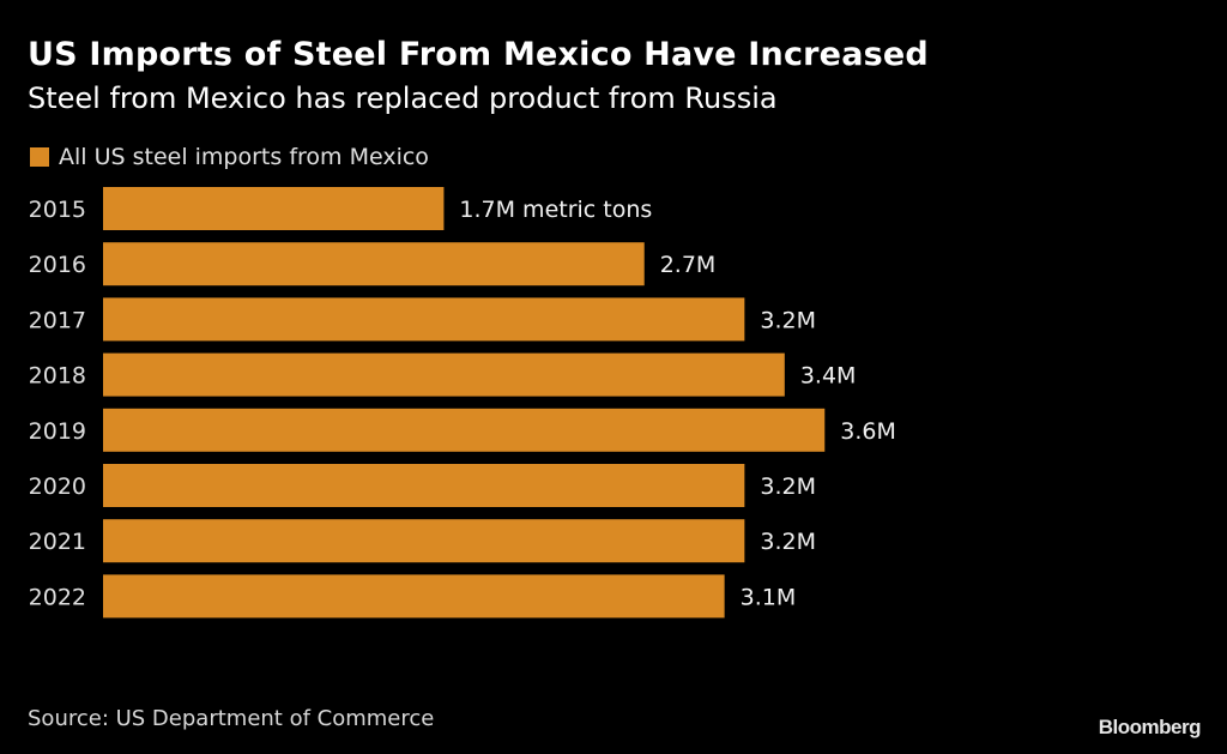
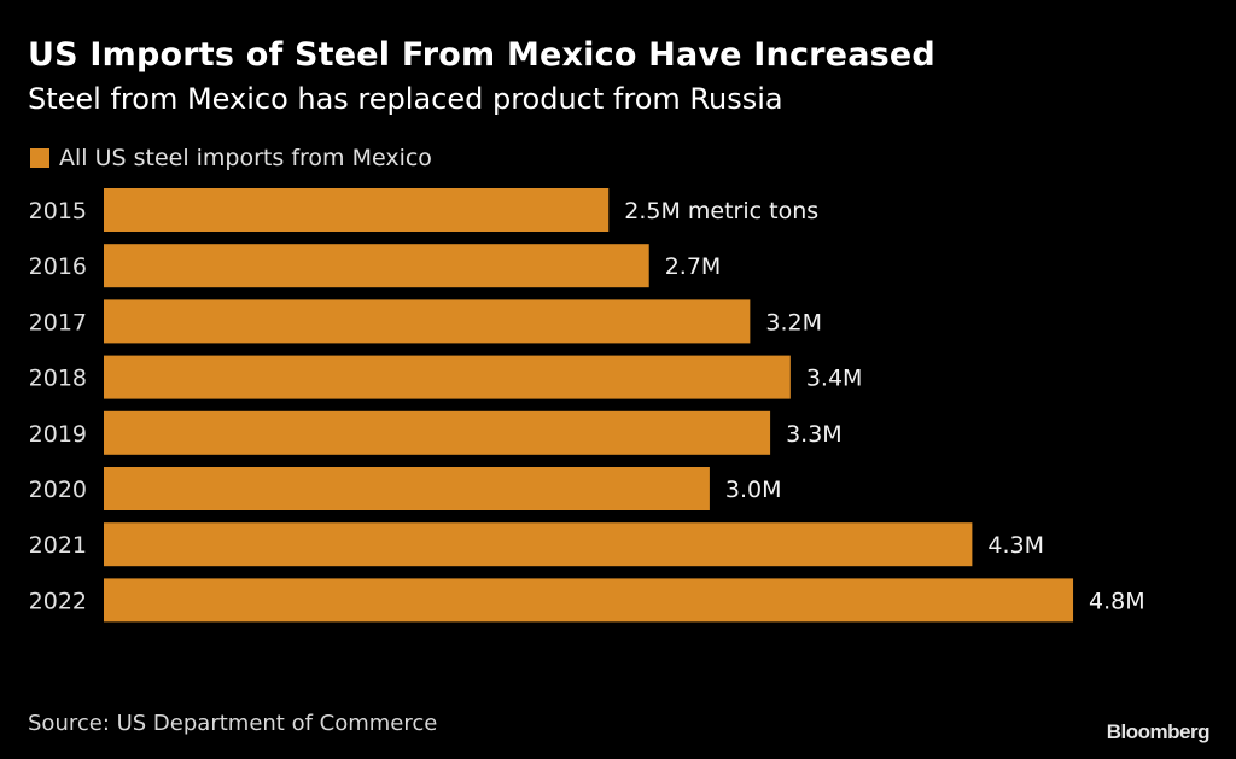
2015: 1.7M -> 2.5M
2019: 3.6M -> 3.3M
2020: 3.2M -> 3.0M
2021: 3.2M -> 4.3M
2022: 3.1M -> 4.8M
